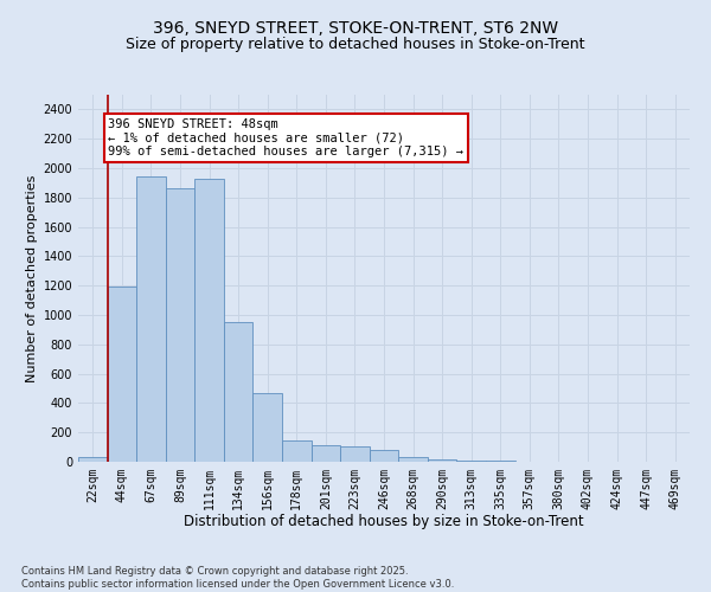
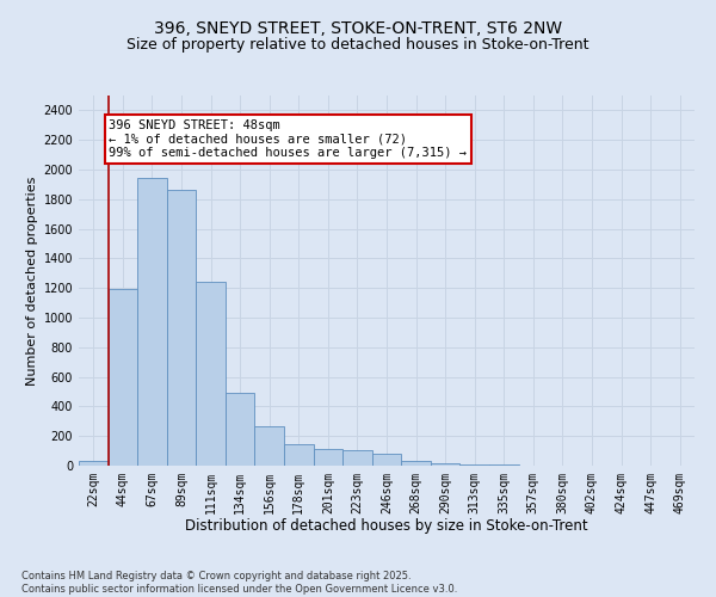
111sqm: 1930 -> 1240
134sqm: 950 -> 490
156sqm: 470 -> 270
